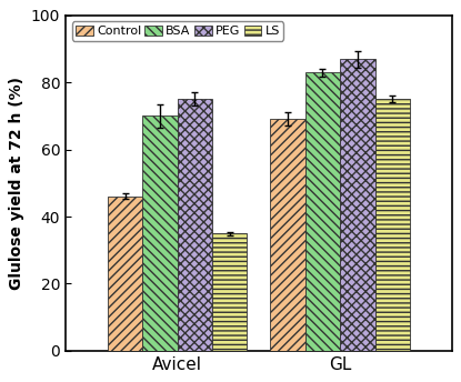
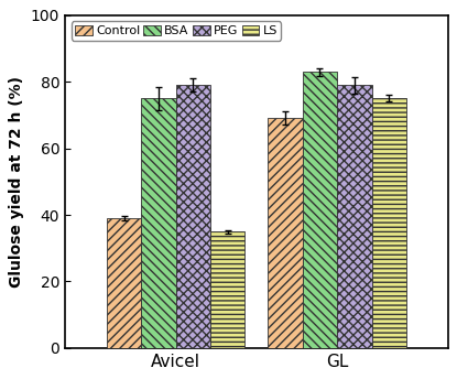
Control/Avicel: 46 -> 39
BSA/Avicel: 70 -> 75
PEG/Avicel: 75 -> 79
PEG/GL: 87 -> 79
